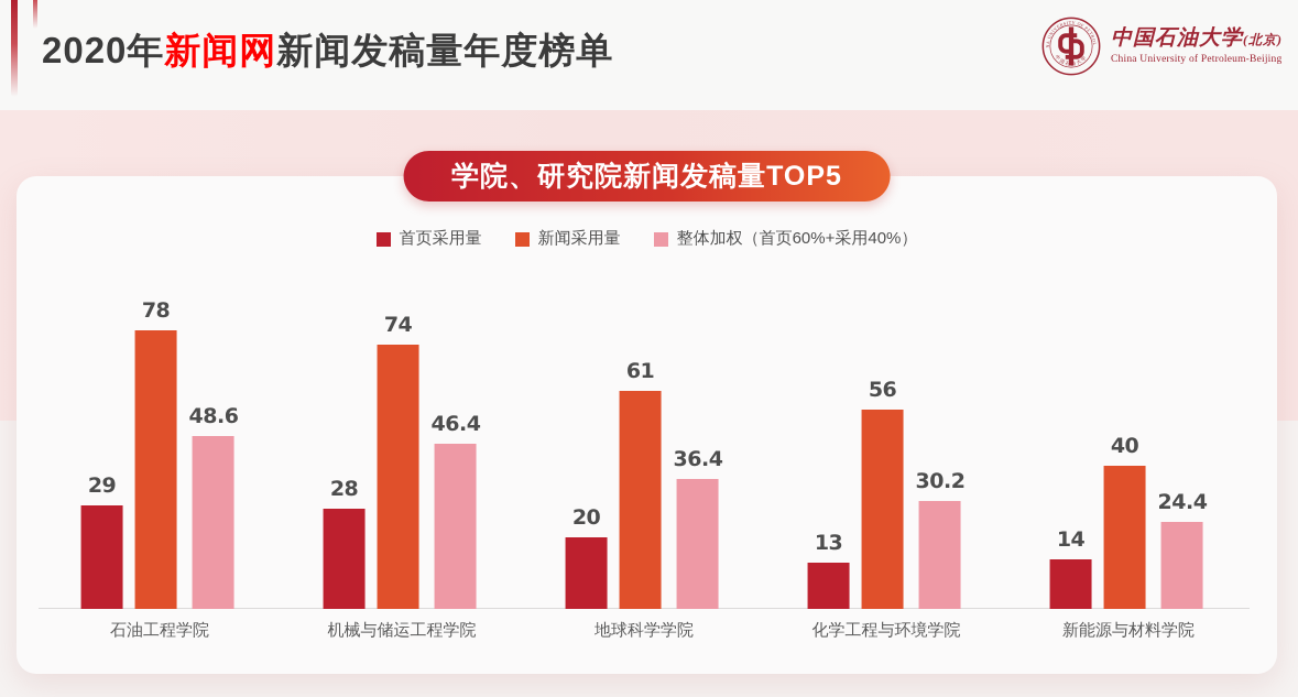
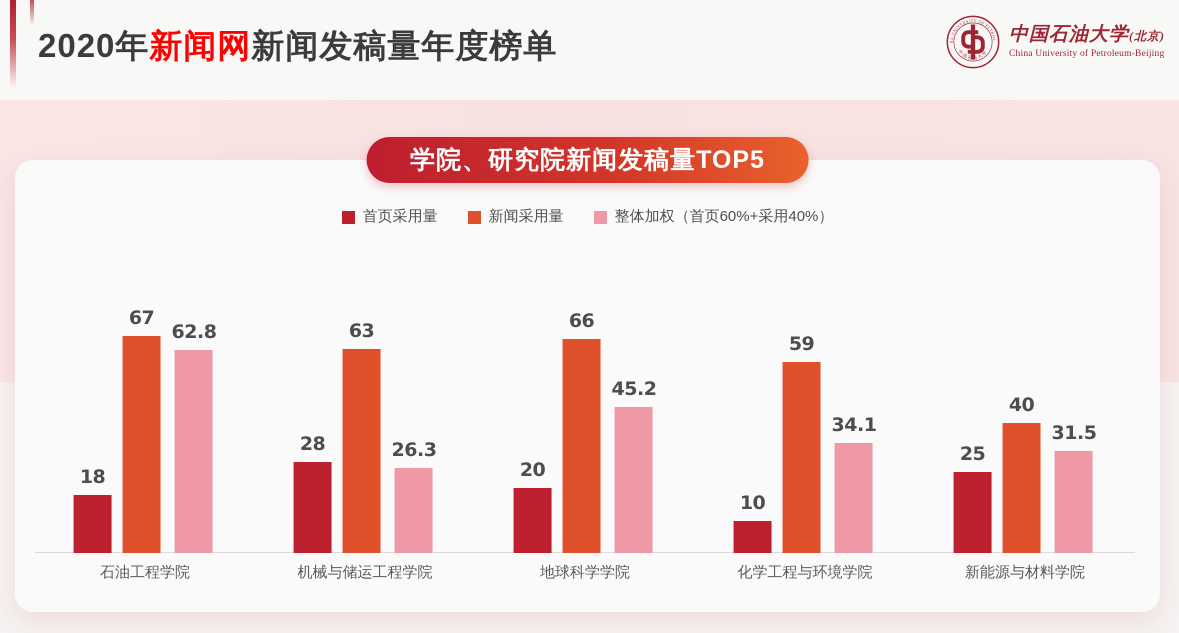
首页采用量/石油工程学院: 29 -> 18
新闻采用量/石油工程学院: 78 -> 67
整体加权（首页60%+采用40%）/石油工程学院: 48.6 -> 62.8
新闻采用量/机械与储运工程学院: 74 -> 63
整体加权（首页60%+采用40%）/机械与储运工程学院: 46.4 -> 26.3
新闻采用量/地球科学学院: 61 -> 66
整体加权（首页60%+采用40%）/地球科学学院: 36.4 -> 45.2
首页采用量/化学工程与环境学院: 13 -> 10
新闻采用量/化学工程与环境学院: 56 -> 59
整体加权（首页60%+采用40%）/化学工程与环境学院: 30.2 -> 34.1
首页采用量/新能源与材料学院: 14 -> 25
整体加权（首页60%+采用40%）/新能源与材料学院: 24.4 -> 31.5
